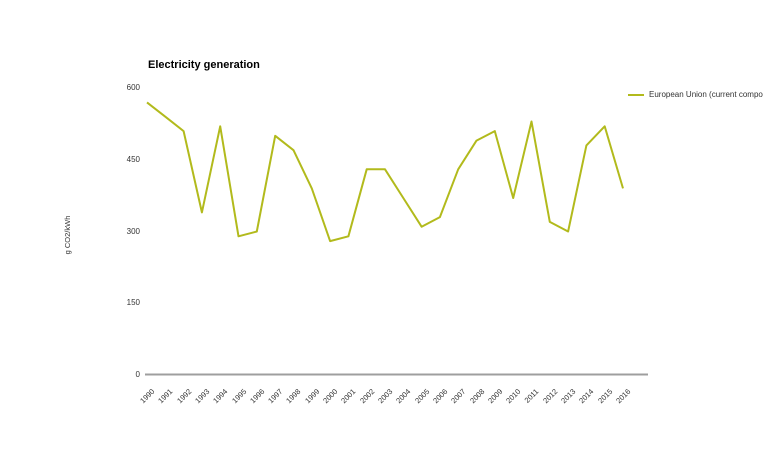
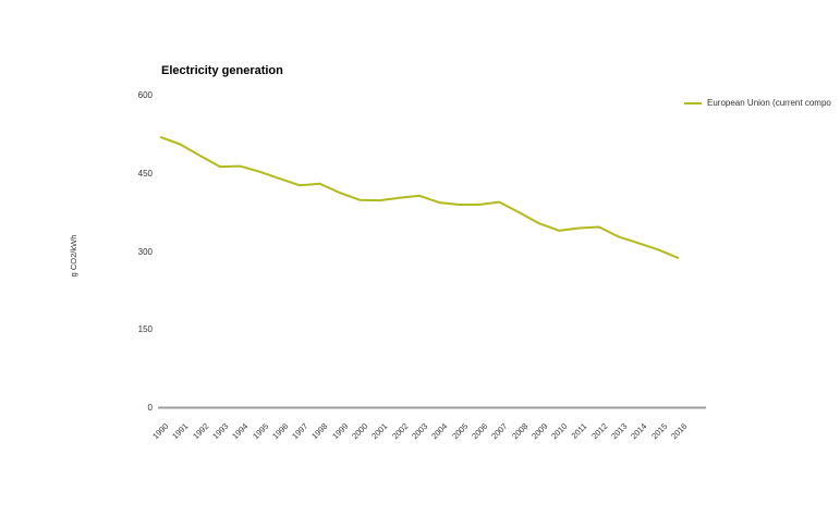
1990: 570 -> 520
1991: 540 -> 510
1992: 510 -> 480
1993: 340 -> 460
1994: 520 -> 460
1995: 290 -> 450
1996: 300 -> 440
1997: 500 -> 430
1998: 470 -> 430
1999: 390 -> 410
2000: 280 -> 400
2001: 290 -> 400
2002: 430 -> 400
2003: 430 -> 410
2004: 370 -> 400
2005: 310 -> 390
2006: 330 -> 390
2007: 430 -> 400
2008: 490 -> 380
2009: 510 -> 360
2010: 370 -> 340
2011: 530 -> 350
2012: 320 -> 350
2013: 300 -> 330
2014: 480 -> 320
2015: 520 -> 300
2016: 390 -> 290
